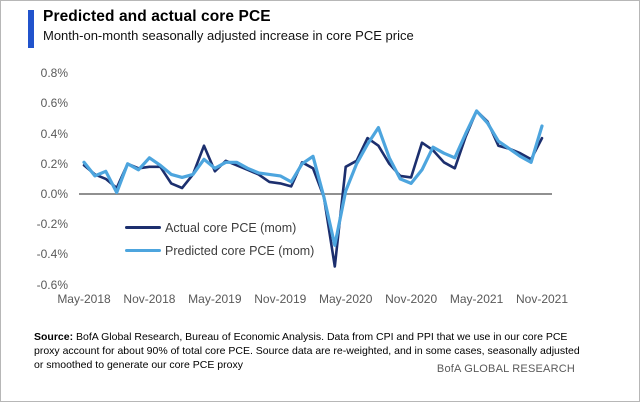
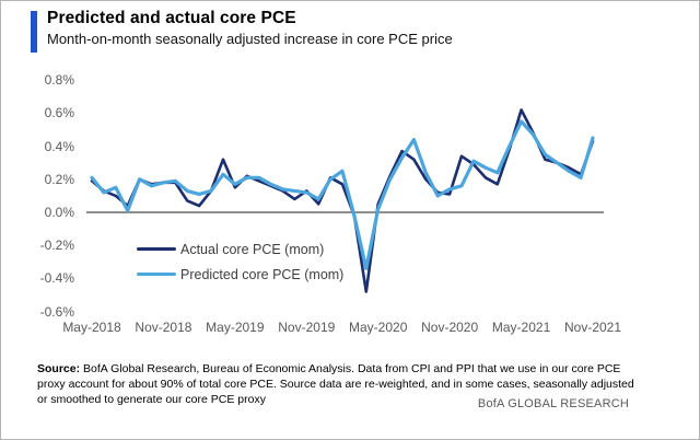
Predicted core PCE (mom)/Nov-2018: 0.24% -> 0.18%
Actual core PCE (mom)/Nov-2019: 0.07% -> 0.13%
Actual core PCE (mom)/May-2020: 0.18% -> 0.05%
Predicted core PCE (mom)/Nov-2020: 0.07% -> 0.14%
Actual core PCE (mom)/May-2021: 0.55% -> 0.62%
Actual core PCE (mom)/Nov-2021: 0.37% -> 0.43%
